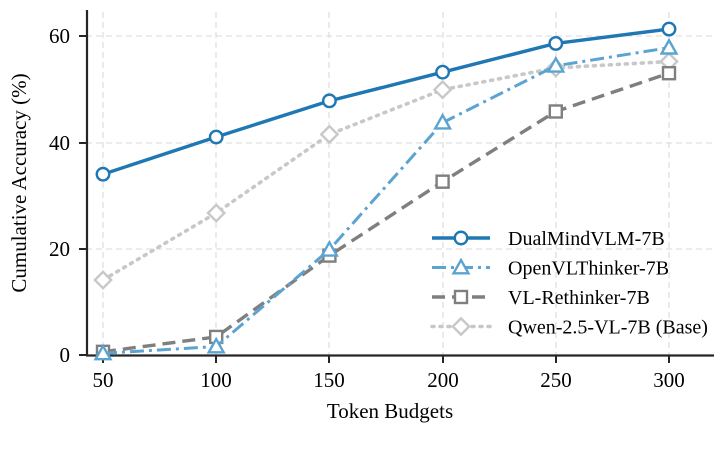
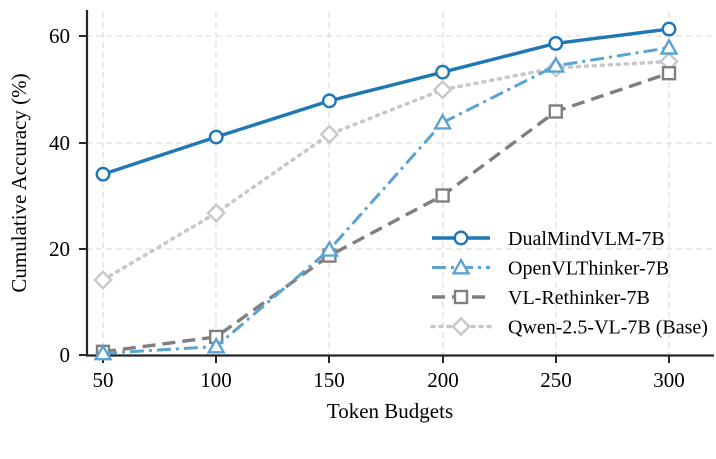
VL-Rethinker-7B/200: 33 -> 30
